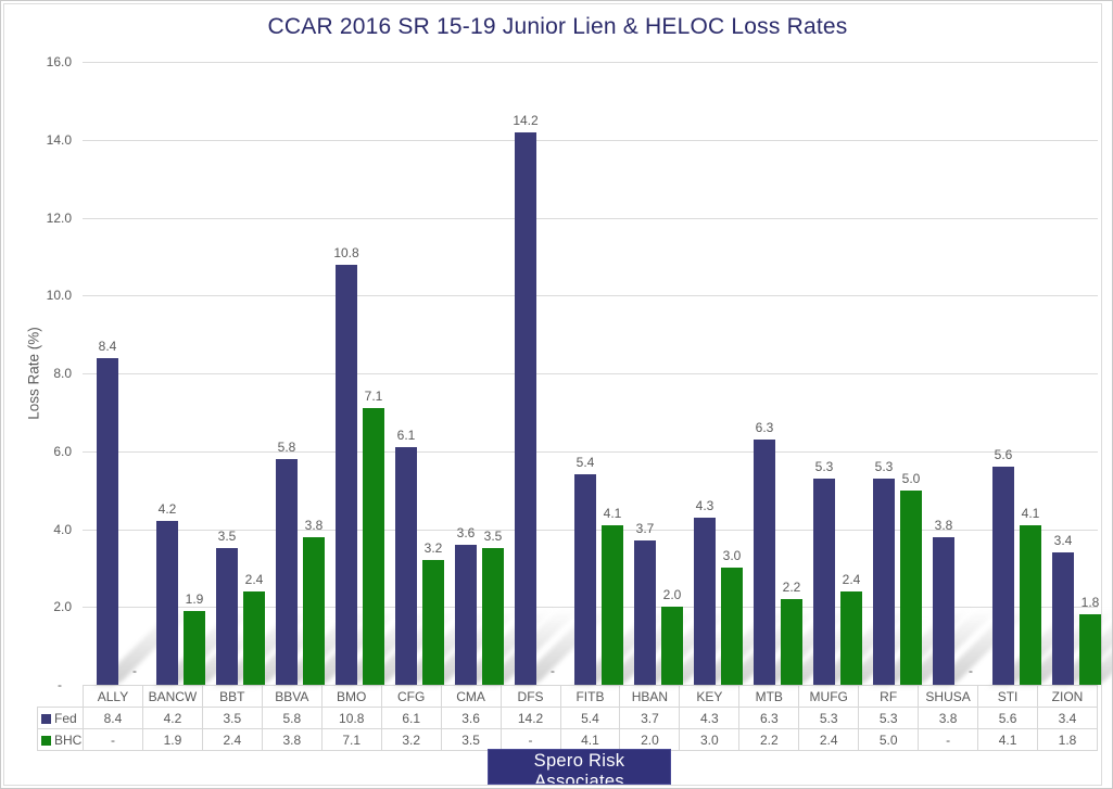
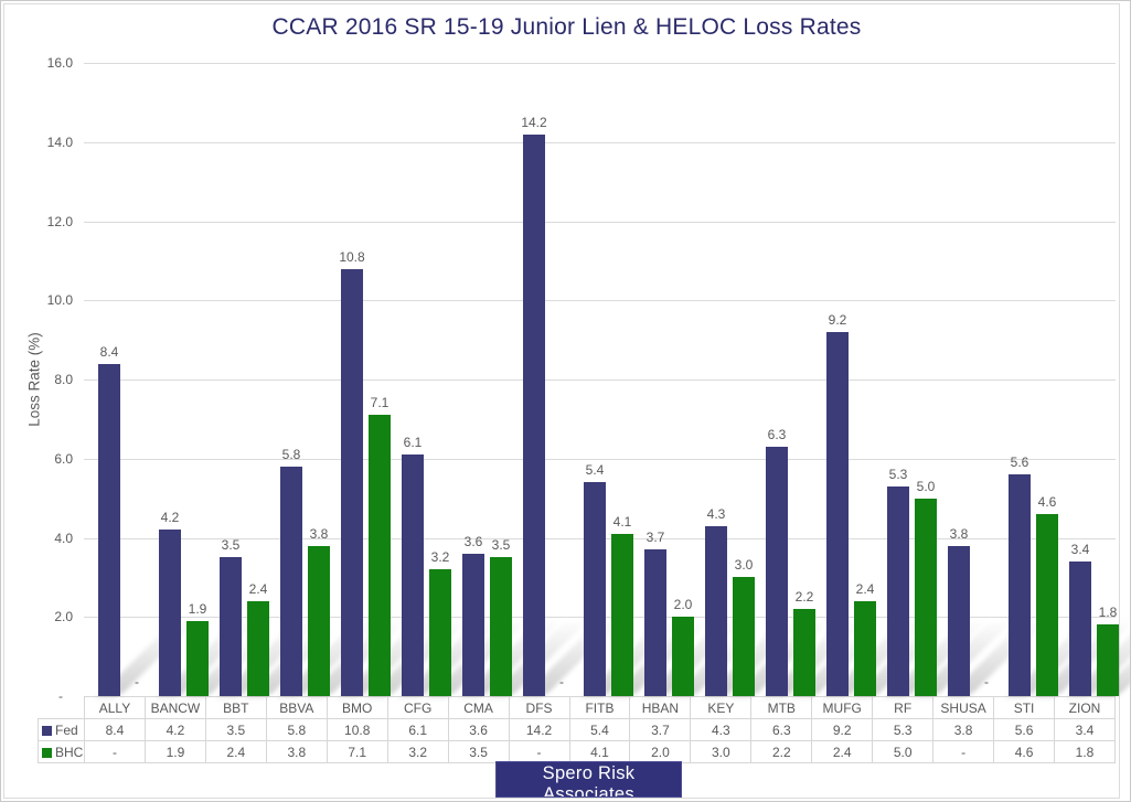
Fed/MUFG: 5.3 -> 9.2
BHC/STI: 4.1 -> 4.6
